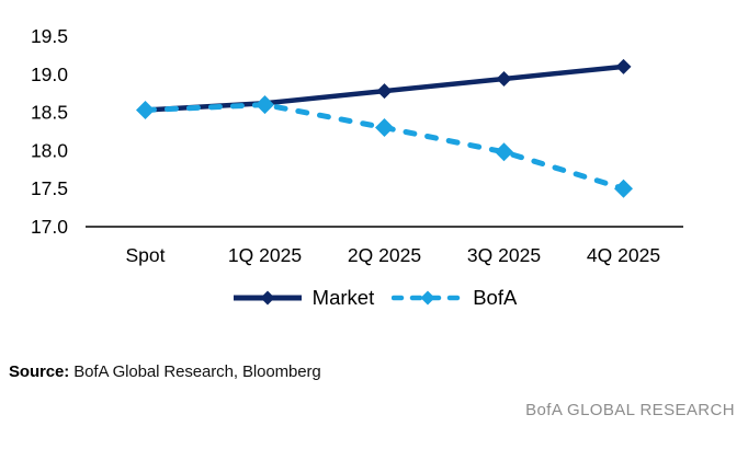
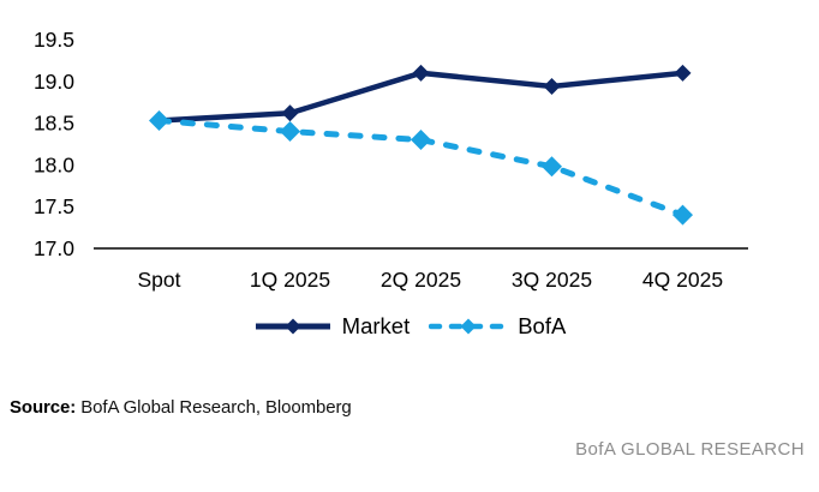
BofA/1Q 2025: 18.6 -> 18.4
Market/2Q 2025: 18.8 -> 19.1
BofA/4Q 2025: 17.5 -> 17.4
